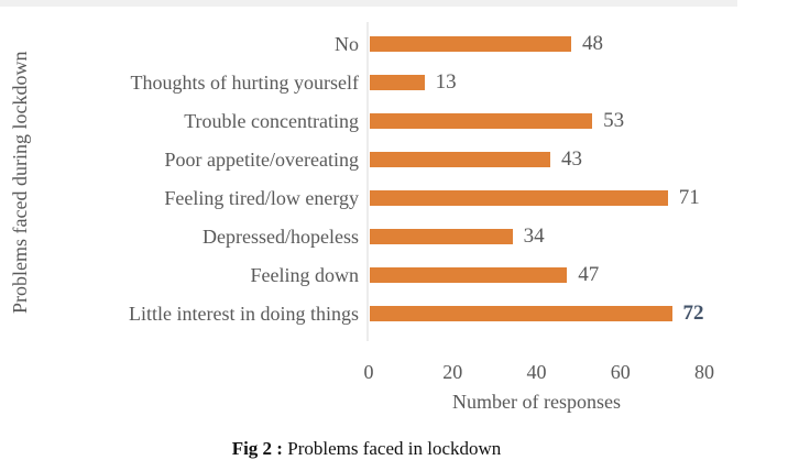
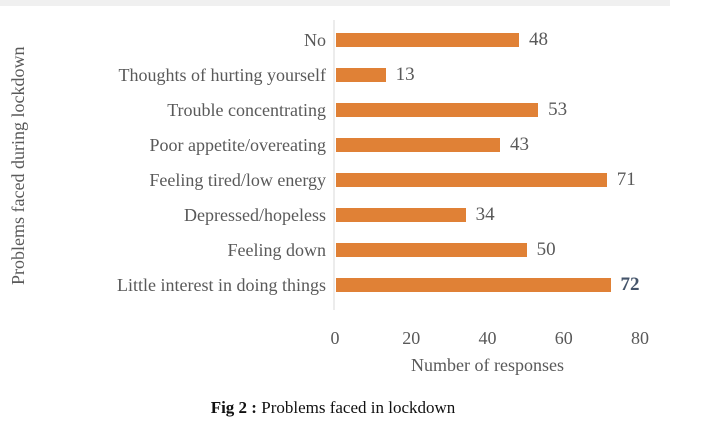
Feeling down: 47 -> 50
